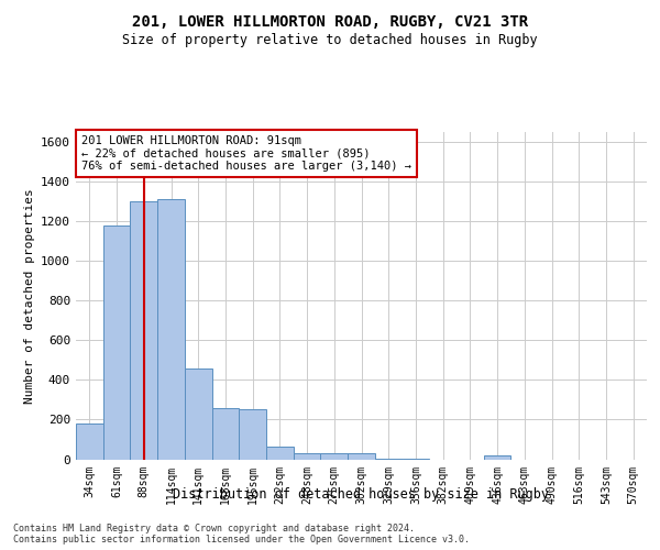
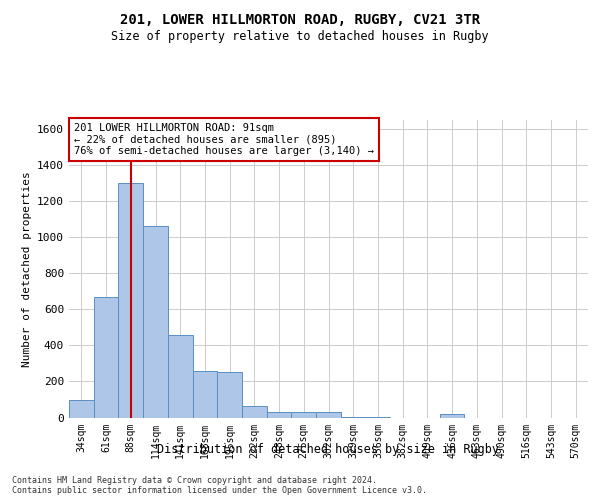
34sqm: 180 -> 100
61sqm: 1180 -> 670
114sqm: 1310 -> 1060
